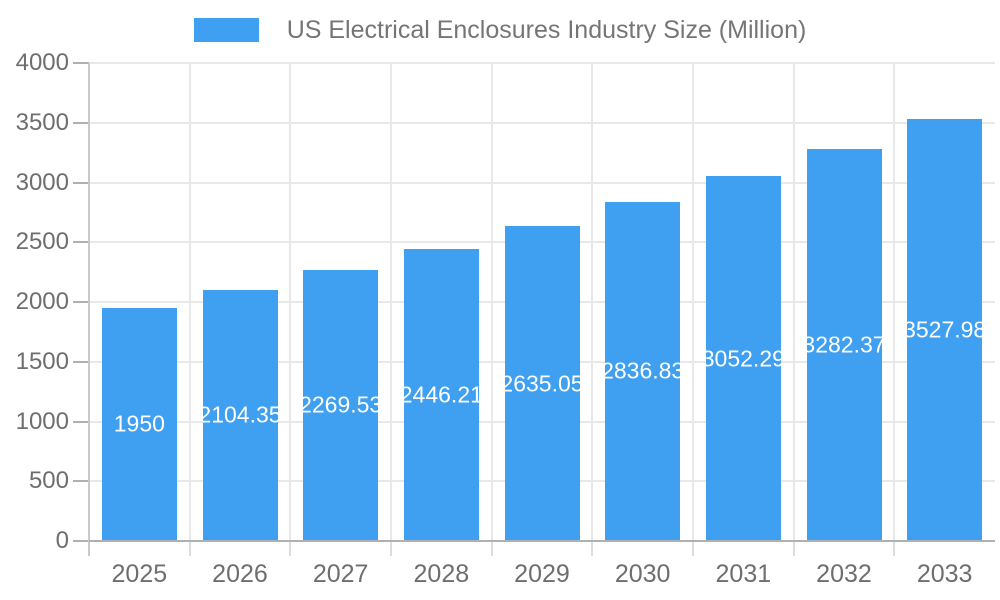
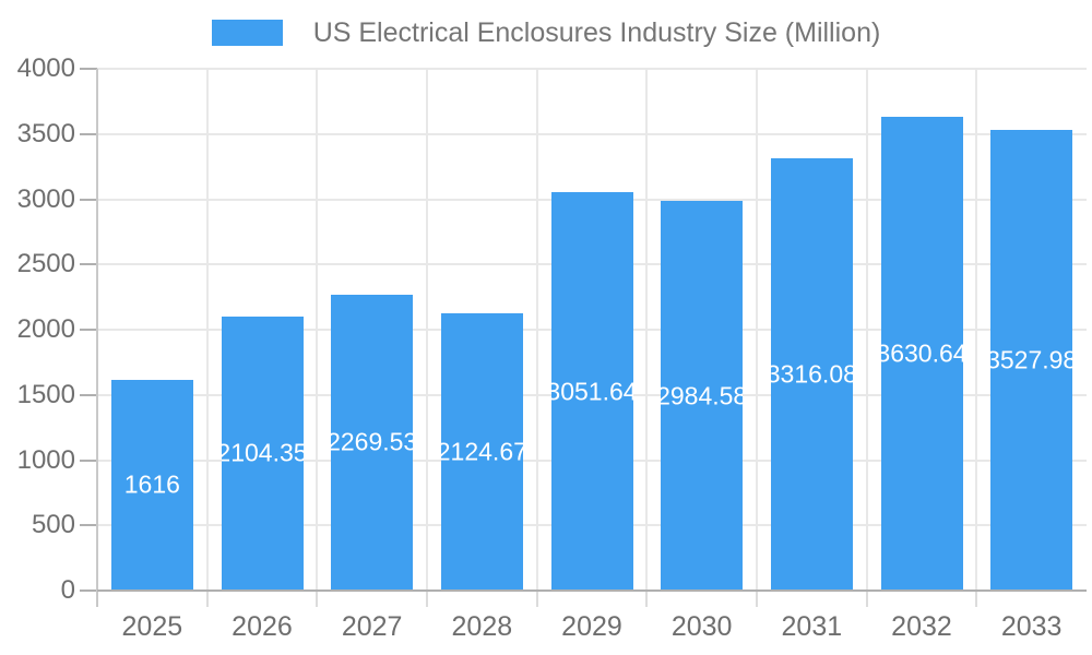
2025: 1950 -> 1616
2028: 2446.21 -> 2124.67
2029: 2635.05 -> 3051.64
2030: 2836.83 -> 2984.58
2031: 3052.29 -> 3316.08
2032: 3282.37 -> 3630.64
